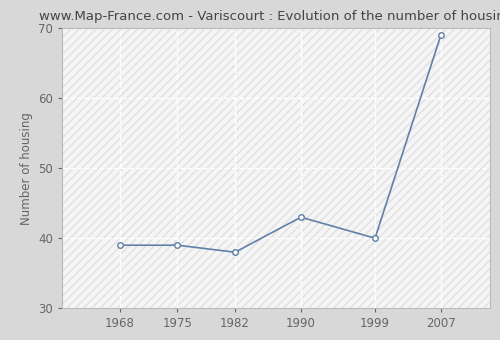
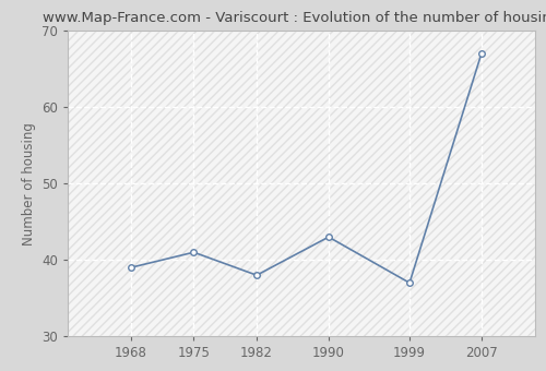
1975: 39 -> 41
1999: 40 -> 37
2007: 69 -> 67
